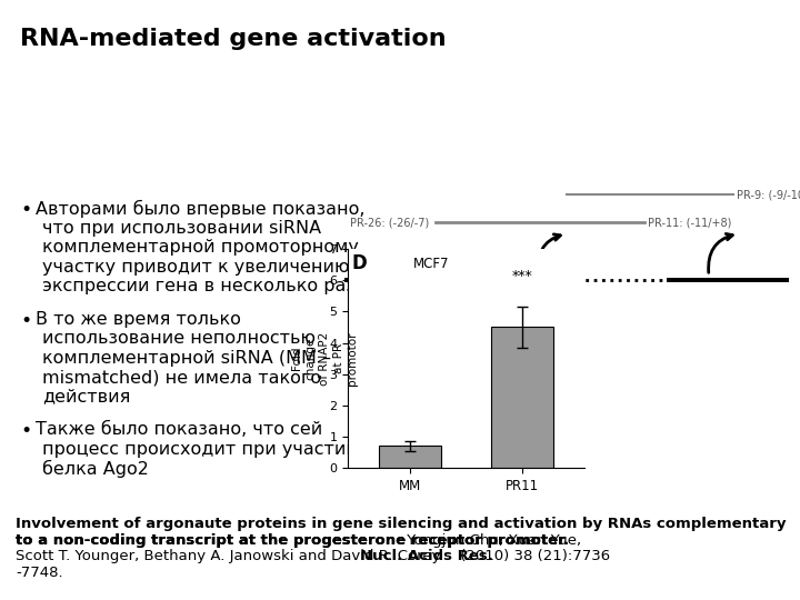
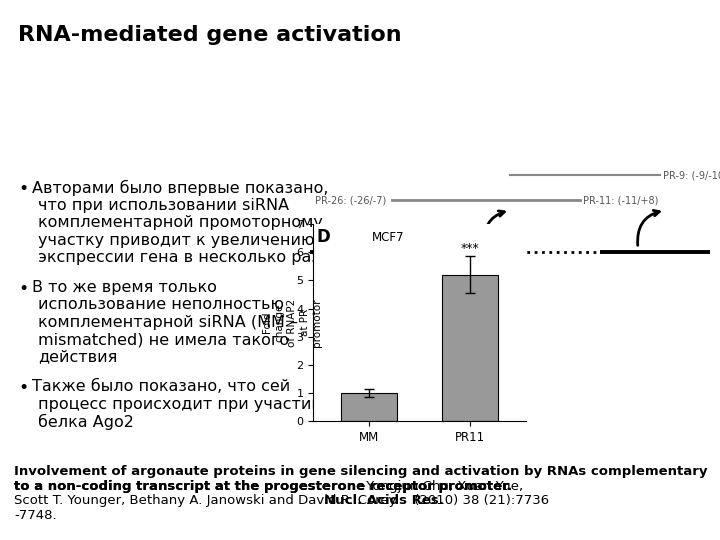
MM: 0.7 -> 1.0
PR11: 4.5 -> 5.2
